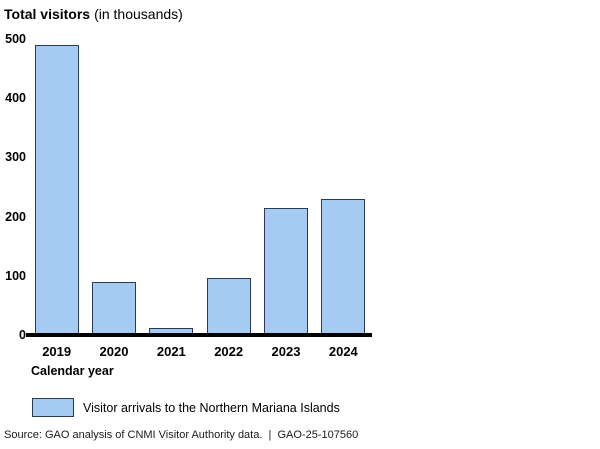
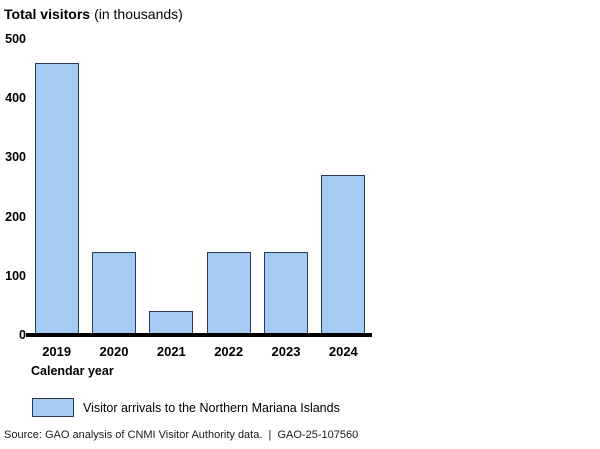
2019: 490 -> 460
2020: 90 -> 140
2021: 10 -> 40
2022: 100 -> 140
2023: 220 -> 140
2024: 230 -> 270
